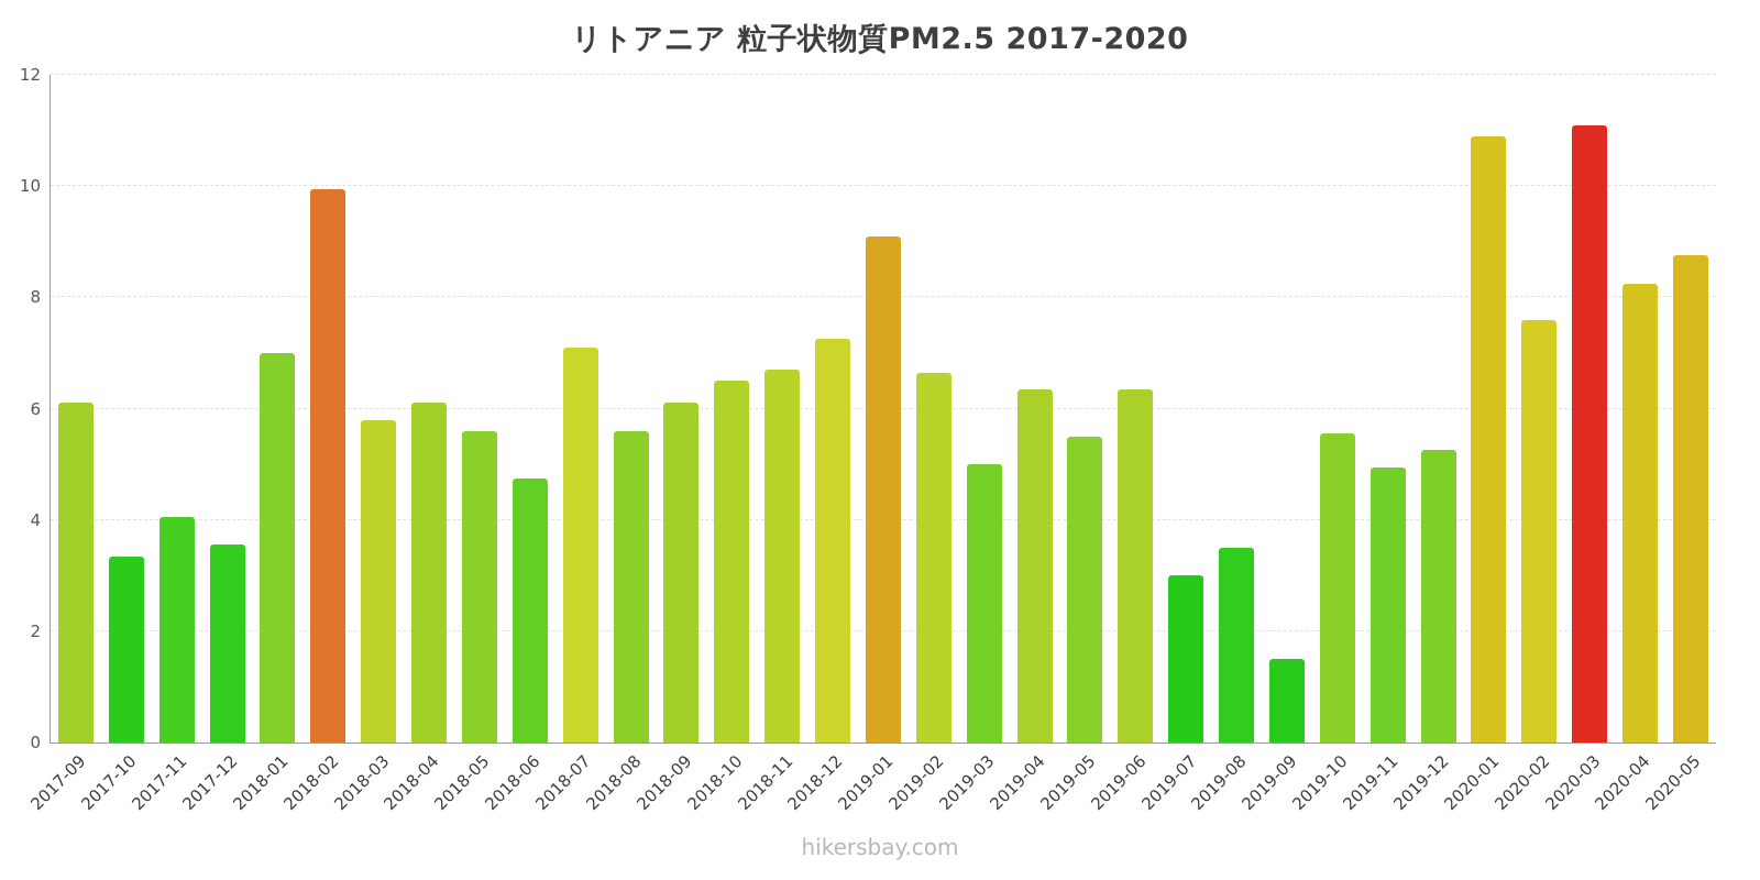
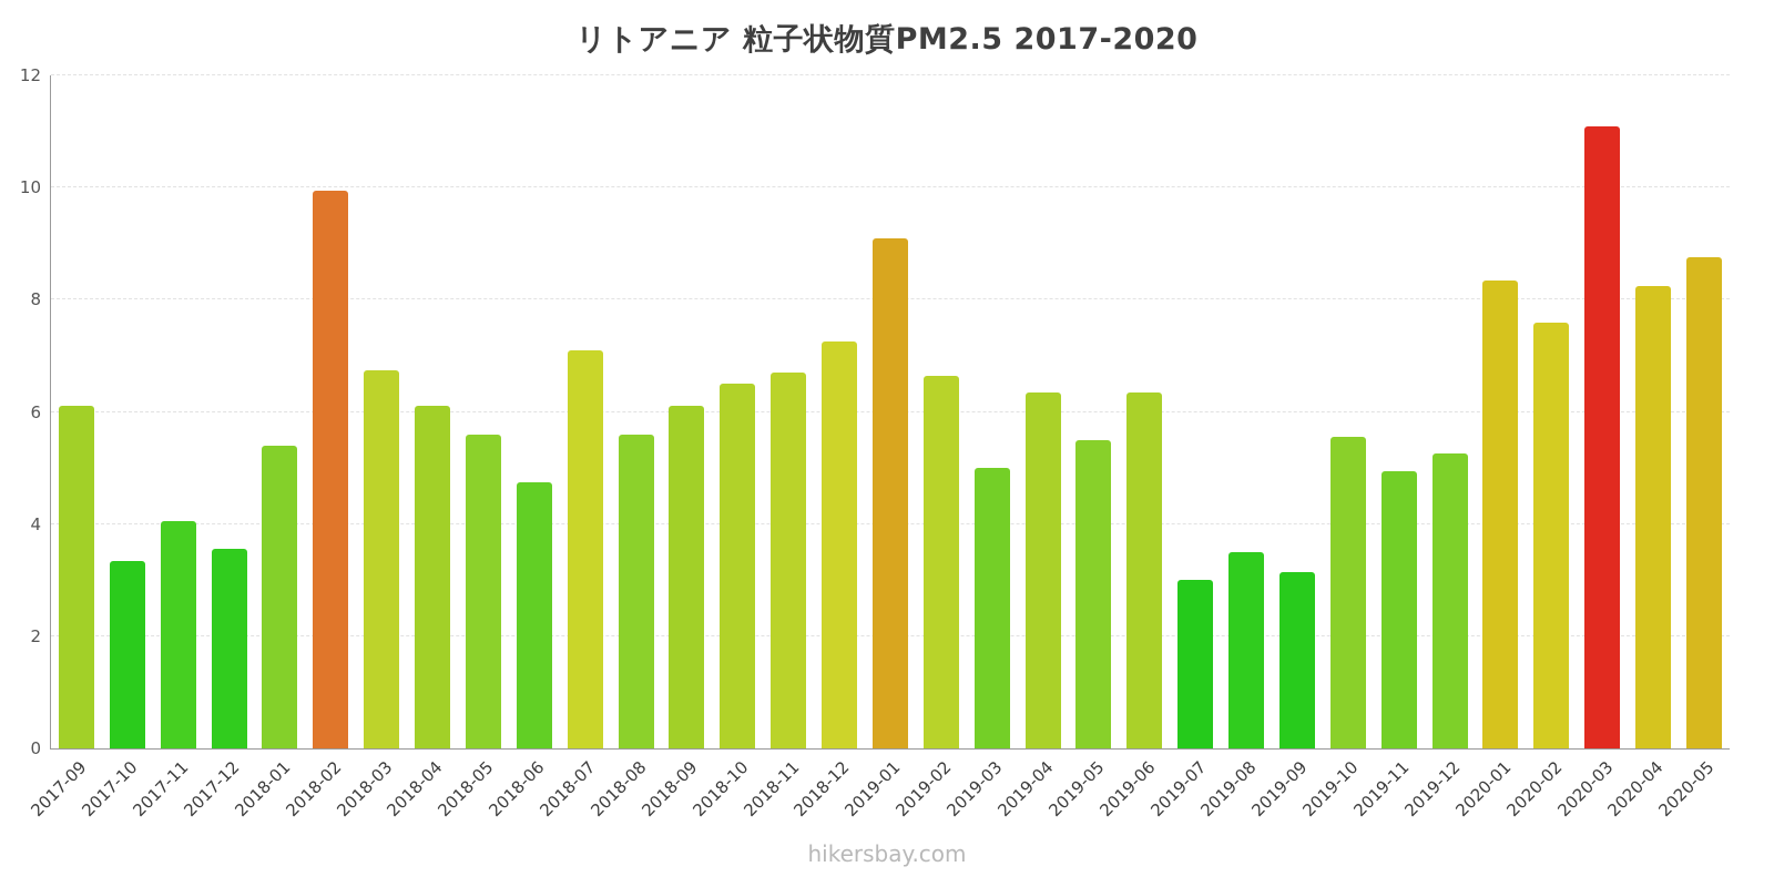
2018-01: 7.0 -> 5.4
2018-03: 5.8 -> 6.8
2019-09: 1.5 -> 3.1
2020-01: 10.9 -> 8.3
